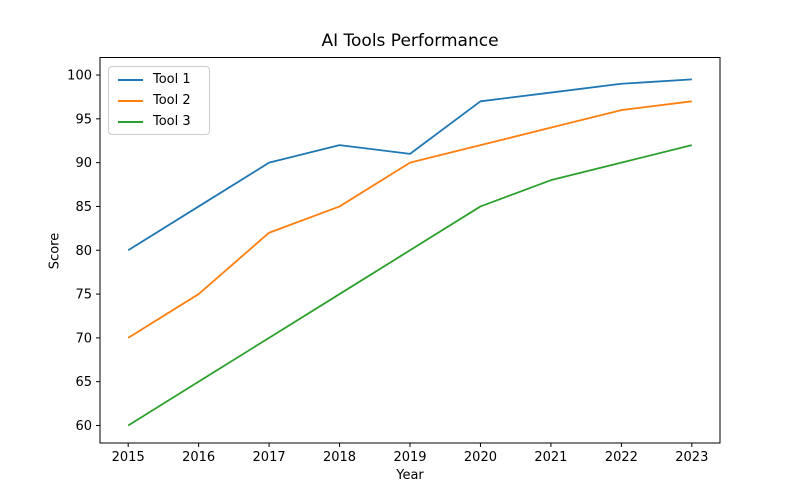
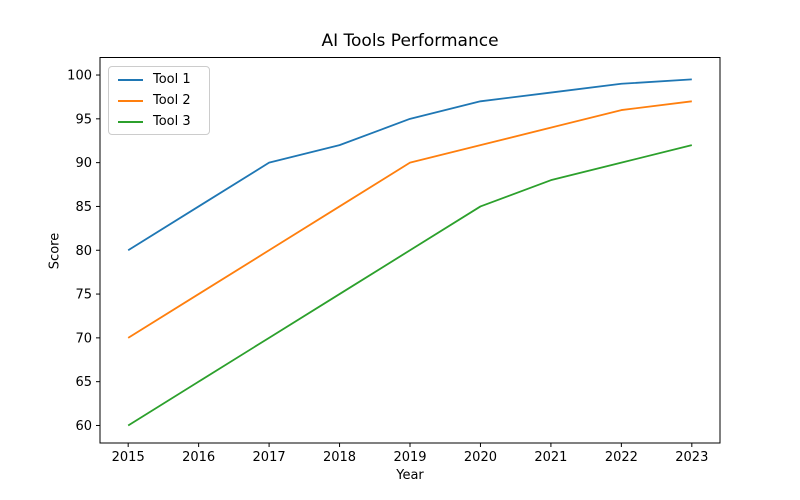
Tool 2/2017: 82 -> 80
Tool 1/2019: 91 -> 95
